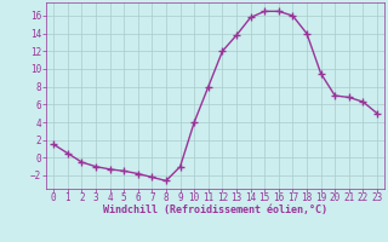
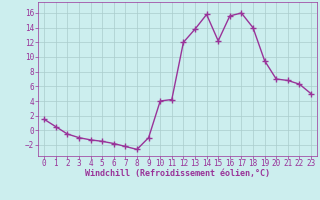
11: 8.0 -> 4.2
15: 16.5 -> 12.2
16: 16.5 -> 15.6
